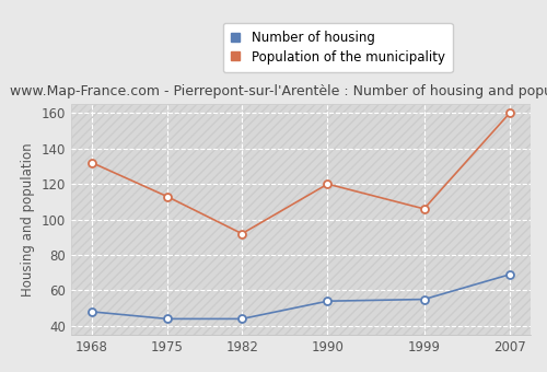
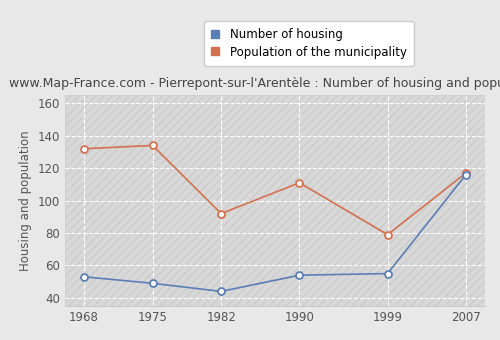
Number of housing/1968: 48 -> 53
Number of housing/1975: 44 -> 49
Population of the municipality/1975: 113 -> 134
Population of the municipality/1990: 120 -> 111
Population of the municipality/1999: 106 -> 79
Number of housing/2007: 69 -> 116
Population of the municipality/2007: 160 -> 117
